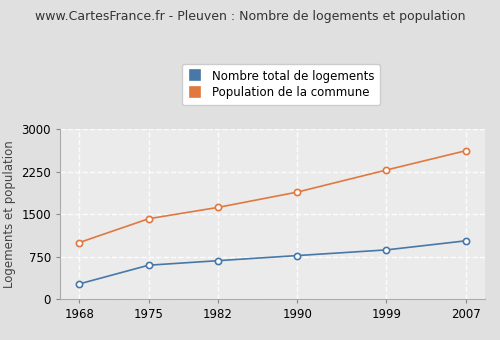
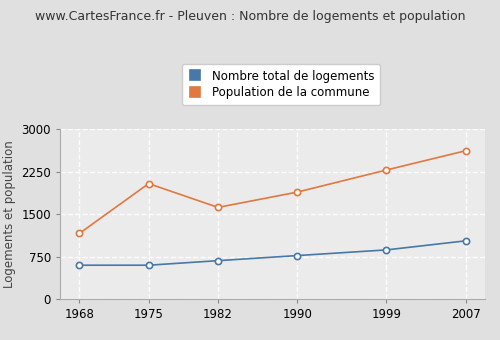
Nombre total de logements/1968: 270 -> 600
Population de la commune/1968: 1000 -> 1160
Population de la commune/1975: 1420 -> 2040
